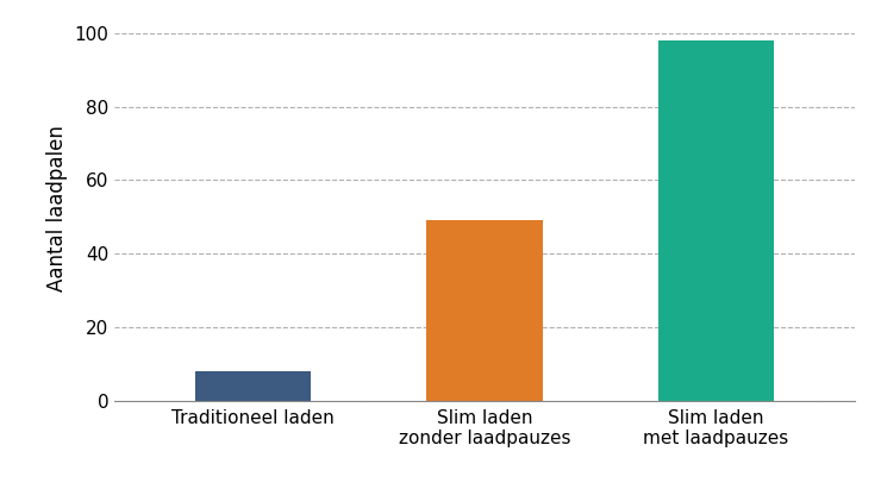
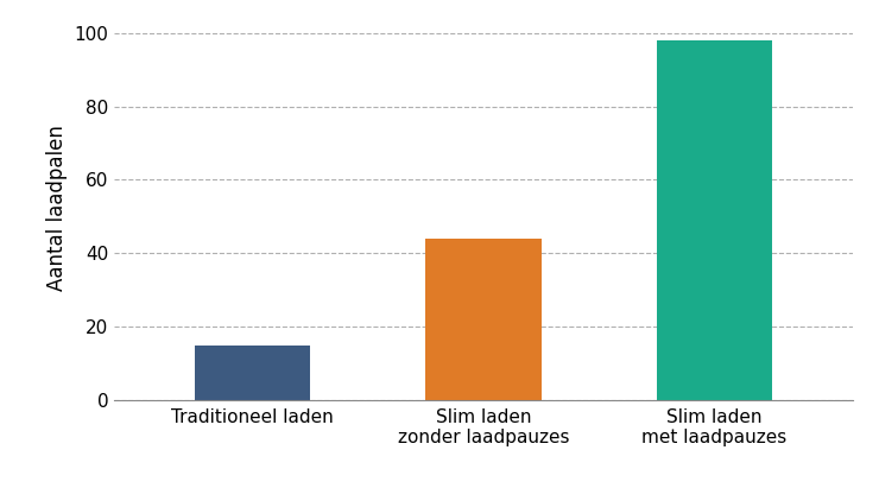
Traditioneel laden: 8 -> 15
Slim laden zonder laadpauzes: 49 -> 44
